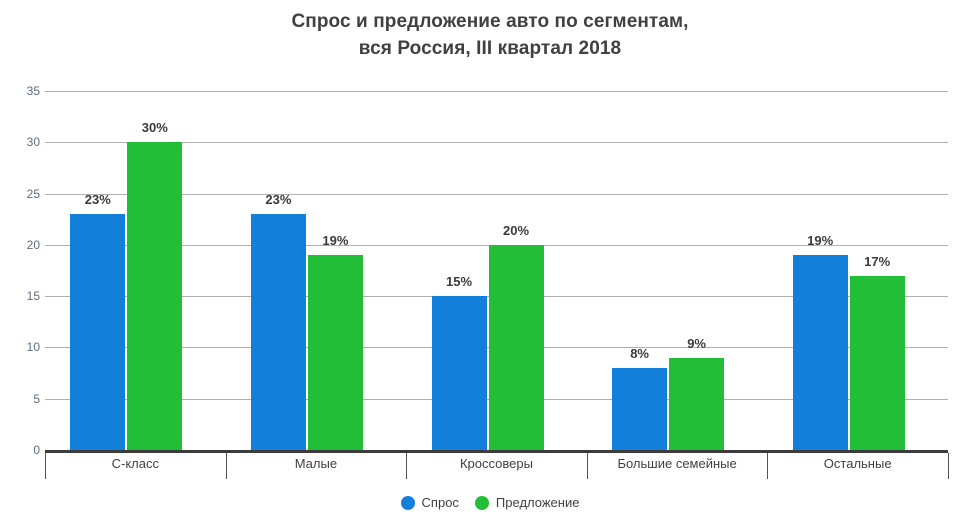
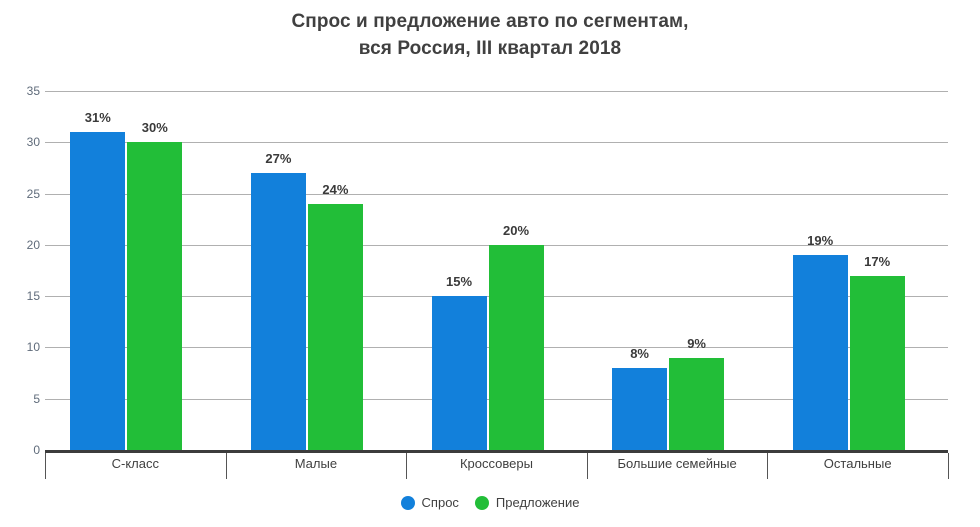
Спрос/С-класс: 23% -> 31%
Спрос/Малые: 23% -> 27%
Предложение/Малые: 19% -> 24%
